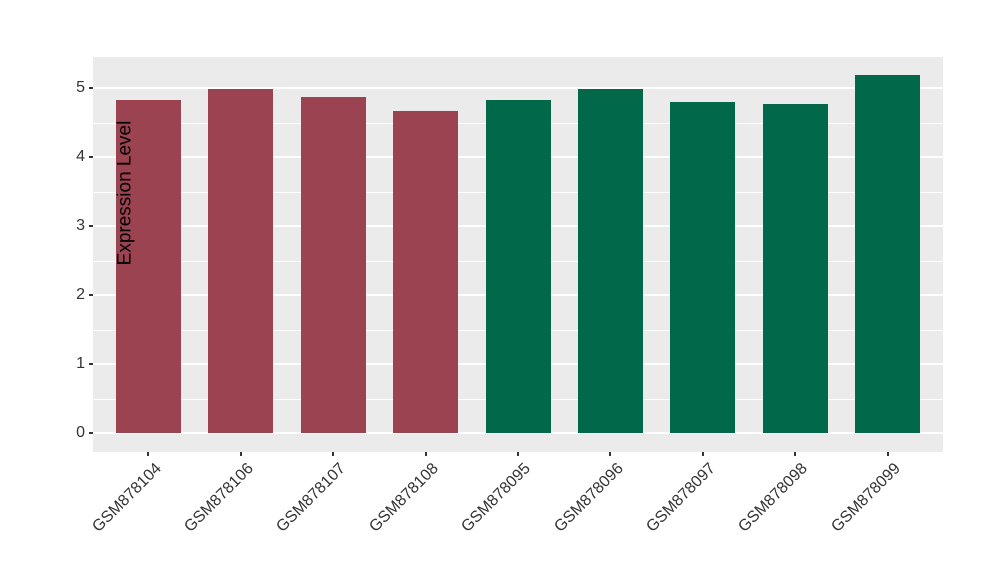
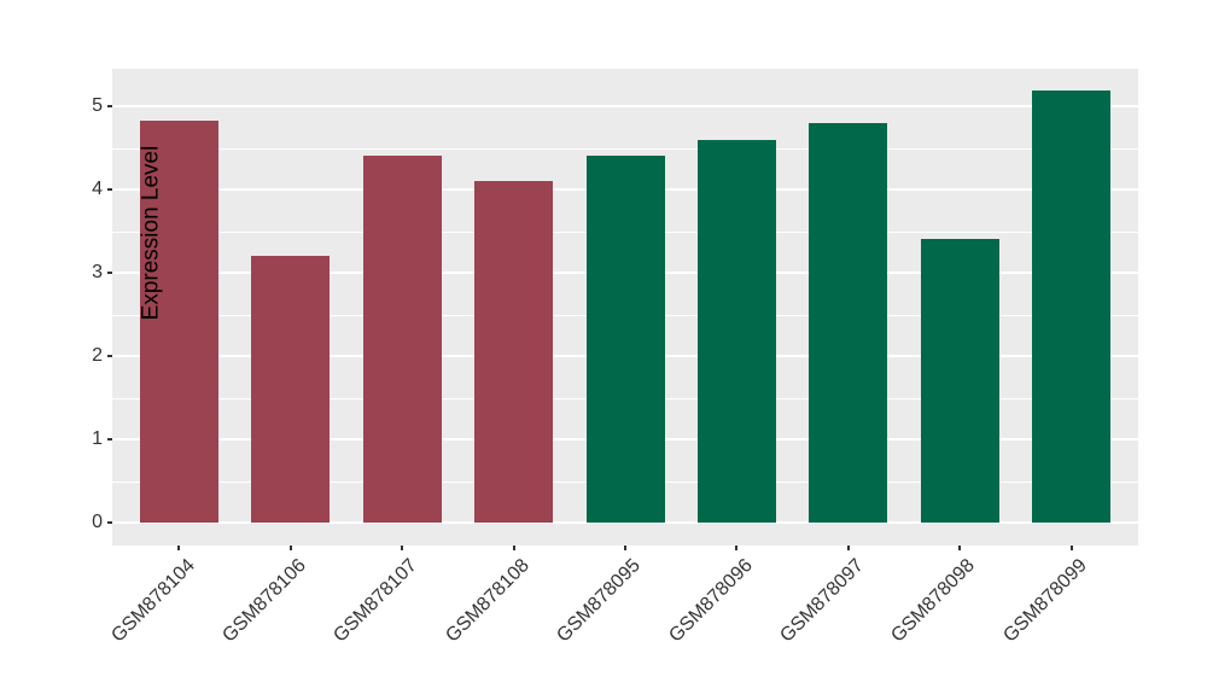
GSM878106: 5.0 -> 3.2
GSM878107: 4.9 -> 4.4
GSM878108: 4.7 -> 4.1
GSM878095: 4.8 -> 4.4
GSM878096: 5.0 -> 4.6
GSM878098: 4.8 -> 3.4
